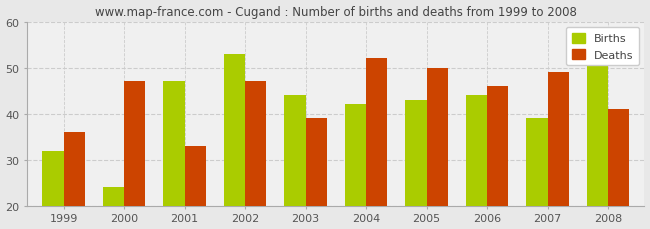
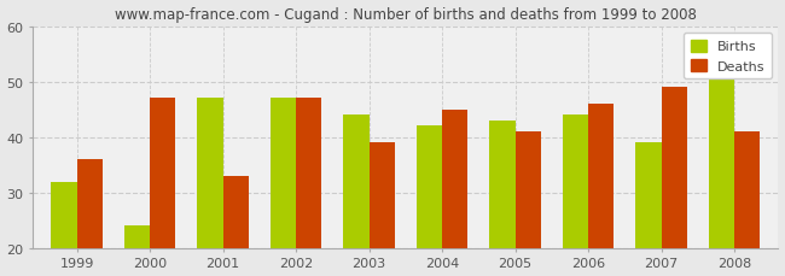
Births/2002: 53 -> 47
Deaths/2004: 52 -> 45
Deaths/2005: 50 -> 41
